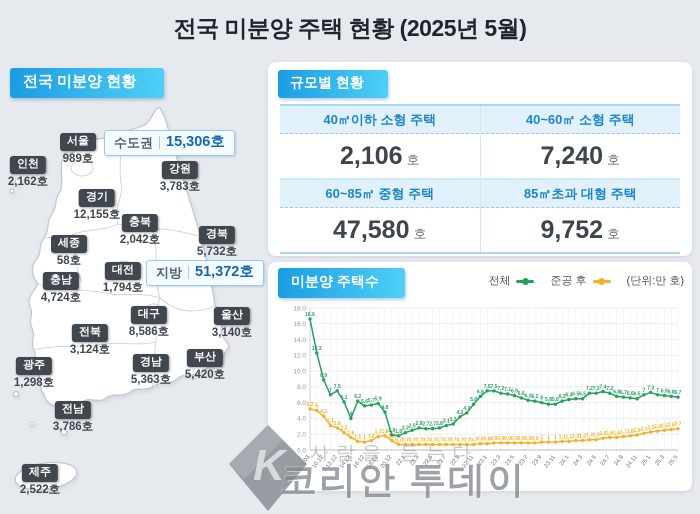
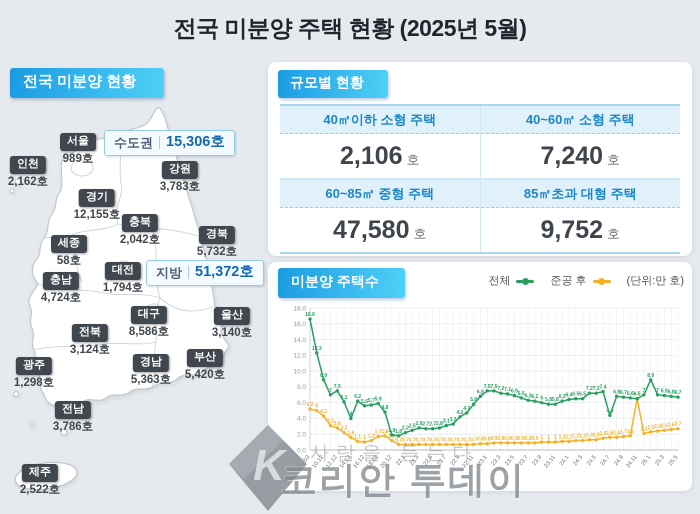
전체/24.7: 7.2 -> 4.4
준공 후/24.11: 1.9 -> 6.5
전체/25.1: 7.3 -> 8.9
